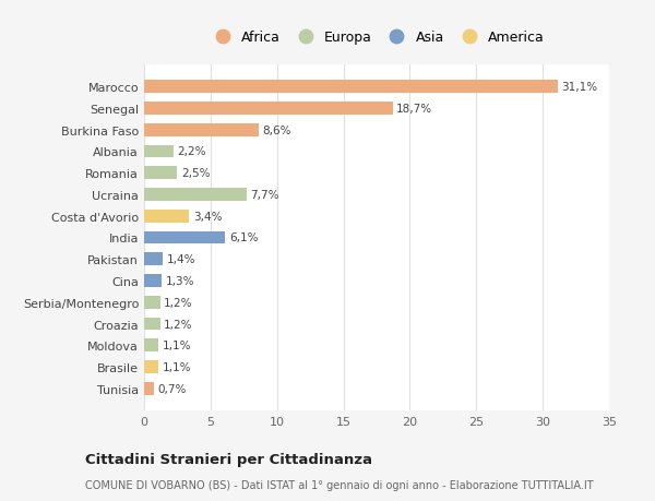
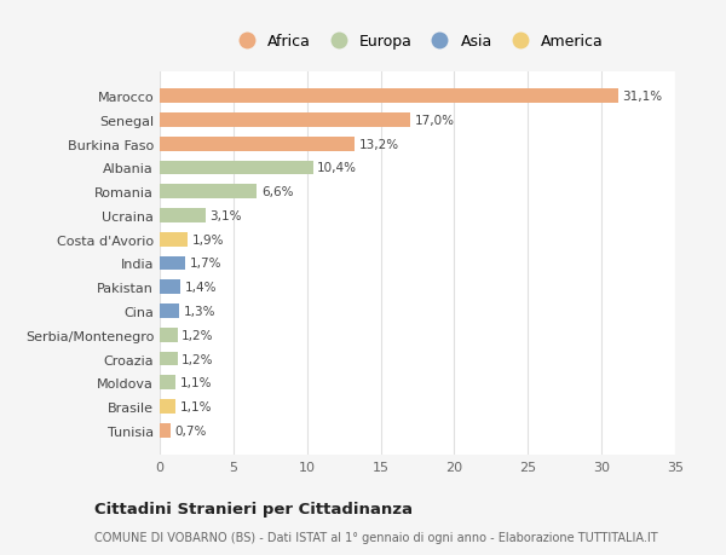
Senegal: 18,7% -> 17,0%
Burkina Faso: 8,6% -> 13,2%
Albania: 2,2% -> 10,4%
Romania: 2,5% -> 6,6%
Ucraina: 7,7% -> 3,1%
Costa d'Avorio: 3,4% -> 1,9%
India: 6,1% -> 1,7%
